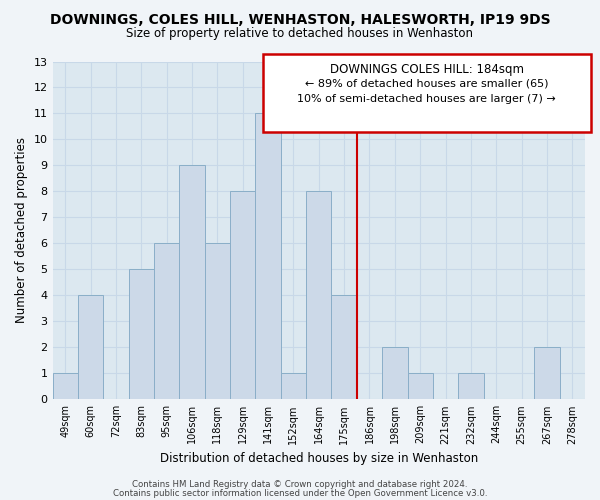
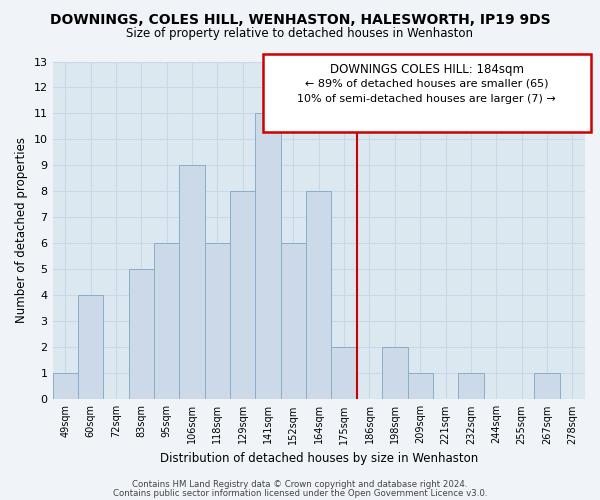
152sqm: 1 -> 6
175sqm: 4 -> 2
267sqm: 2 -> 1
